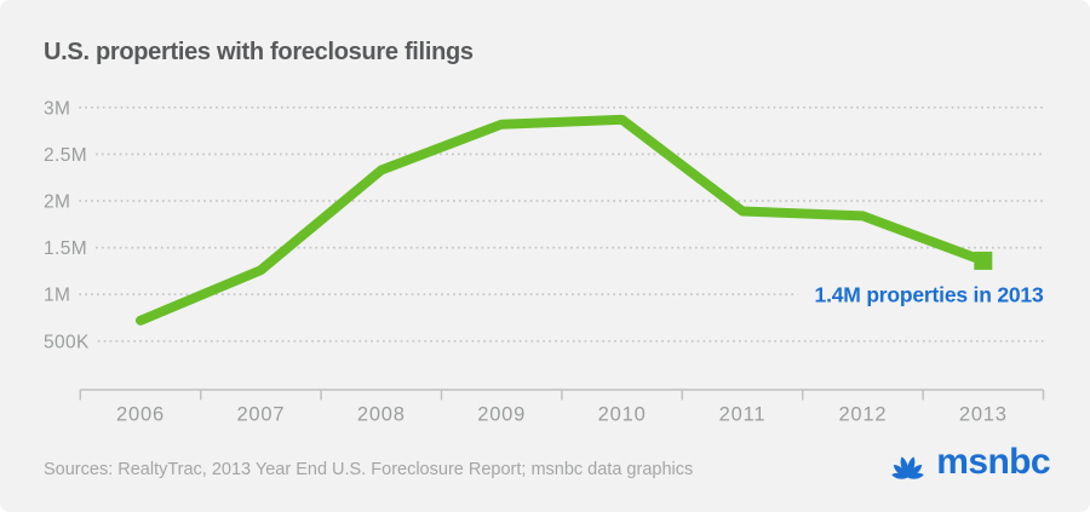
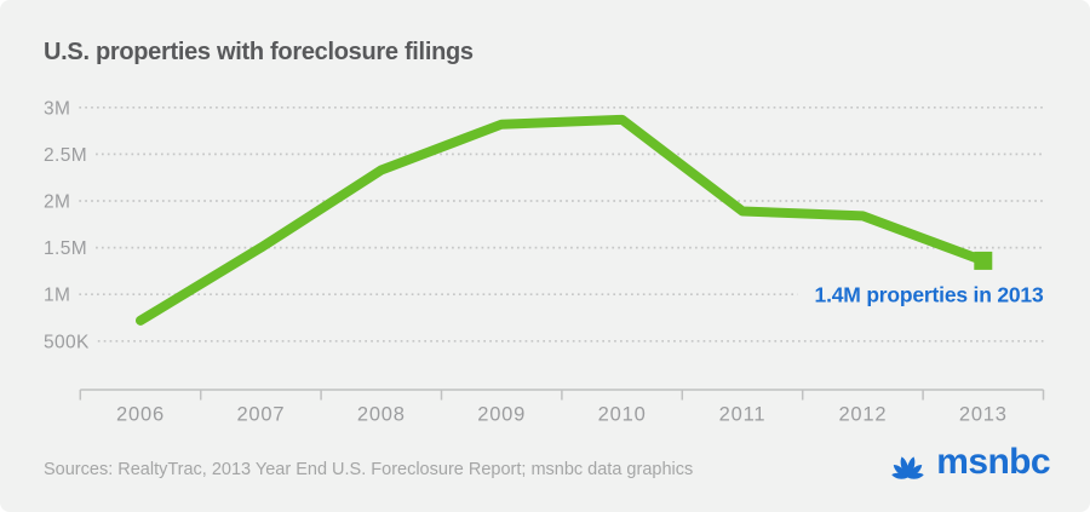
2007: 1.3M -> 1.5M
